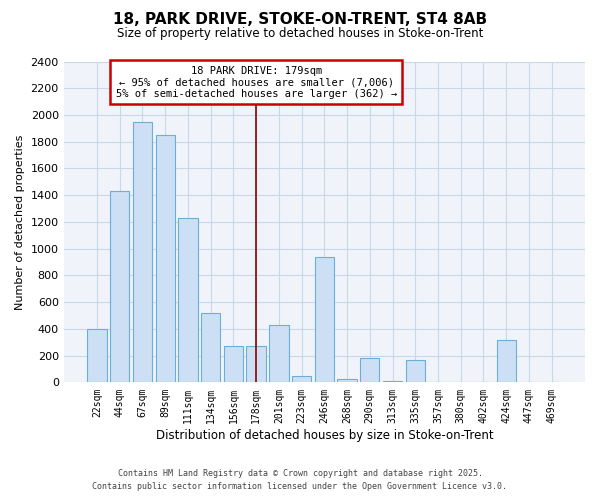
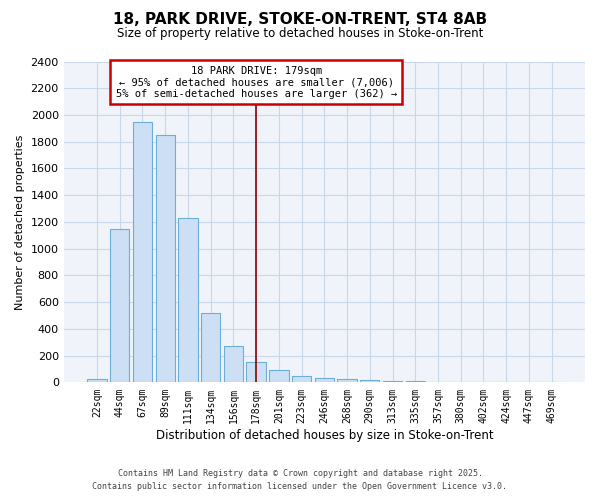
22sqm: 400 -> 20
44sqm: 1430 -> 1150
178sqm: 270 -> 160
201sqm: 430 -> 90
246sqm: 940 -> 40
290sqm: 180 -> 20
335sqm: 170 -> 10
424sqm: 320 -> 0
